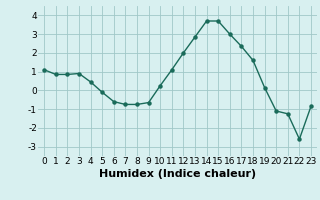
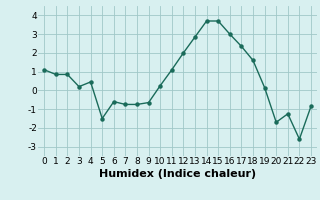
3: 0.9 -> 0.2
5: -0.1 -> -1.5
20: -1.1 -> -1.7
